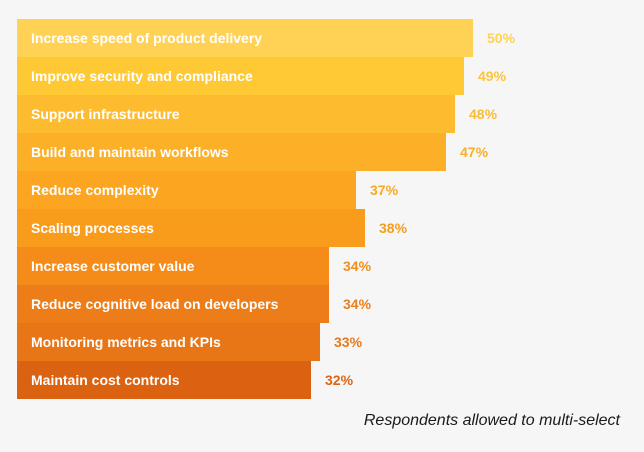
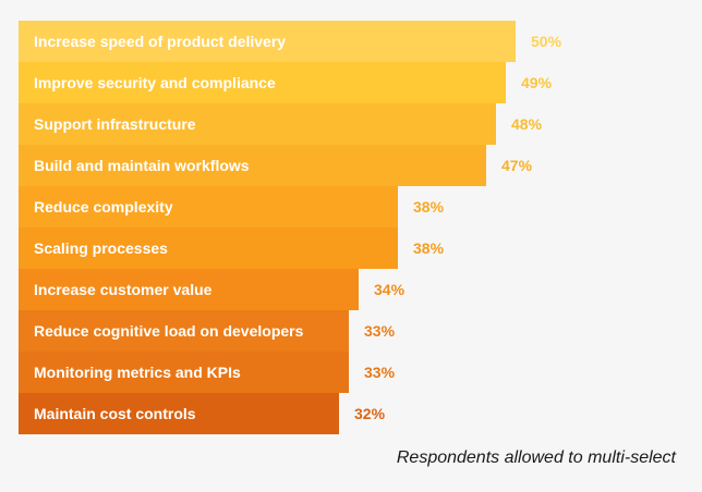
Reduce complexity: 37% -> 38%
Reduce cognitive load on developers: 34% -> 33%
